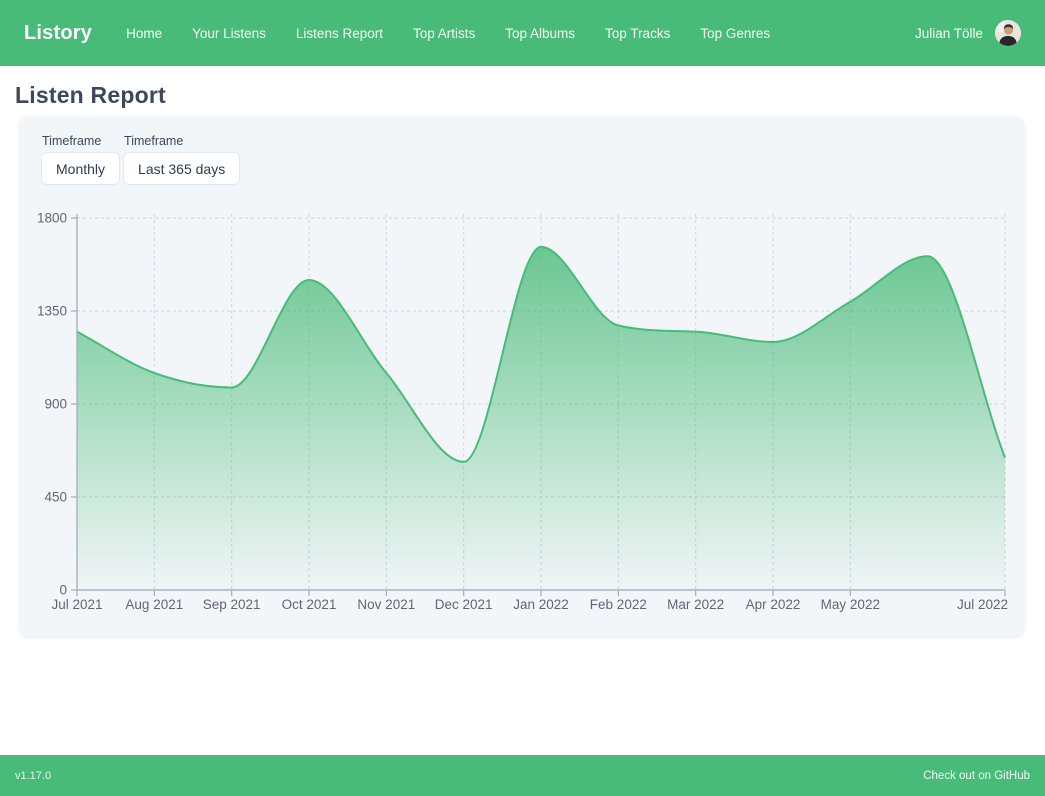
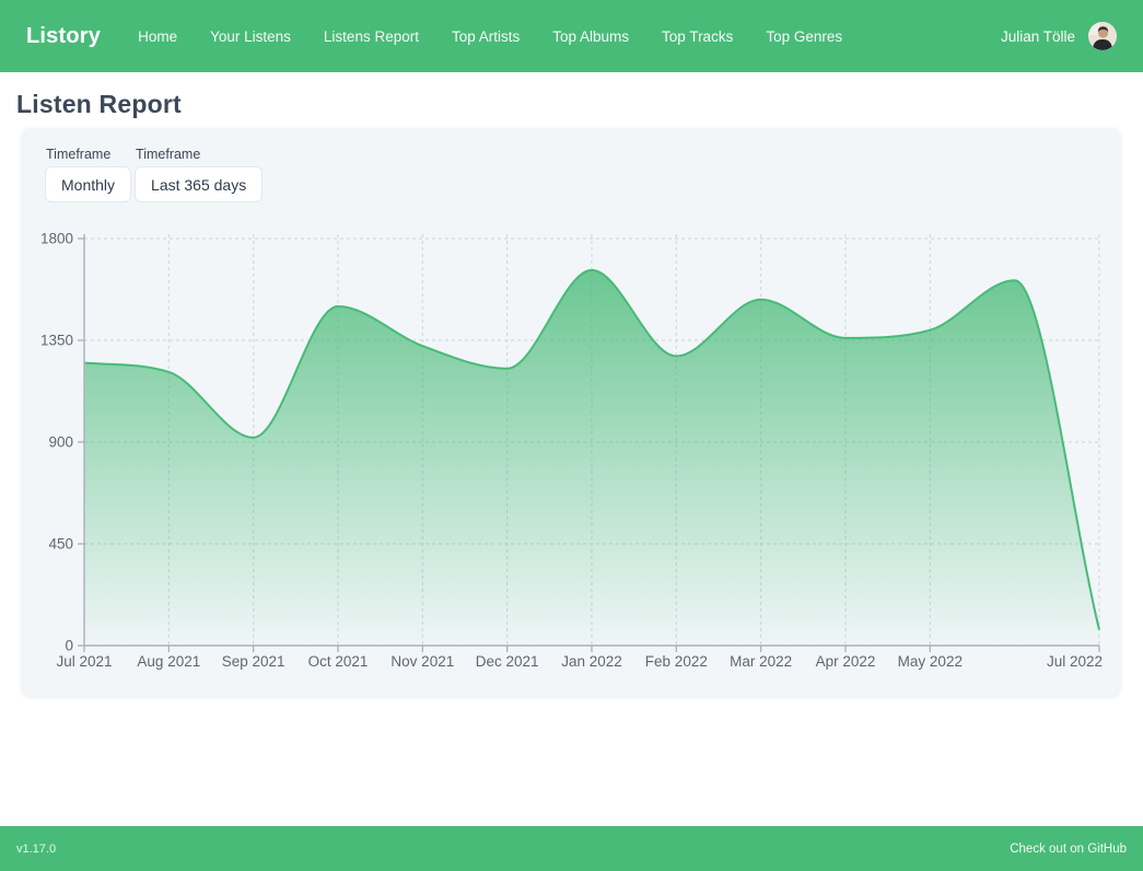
Aug 2021: 1050 -> 1210
Sep 2021: 980 -> 920
Nov 2021: 1050 -> 1320
Dec 2021: 620 -> 1220
Mar 2022: 1250 -> 1530
Apr 2022: 1200 -> 1360
Jul 2022: 640 -> 70
